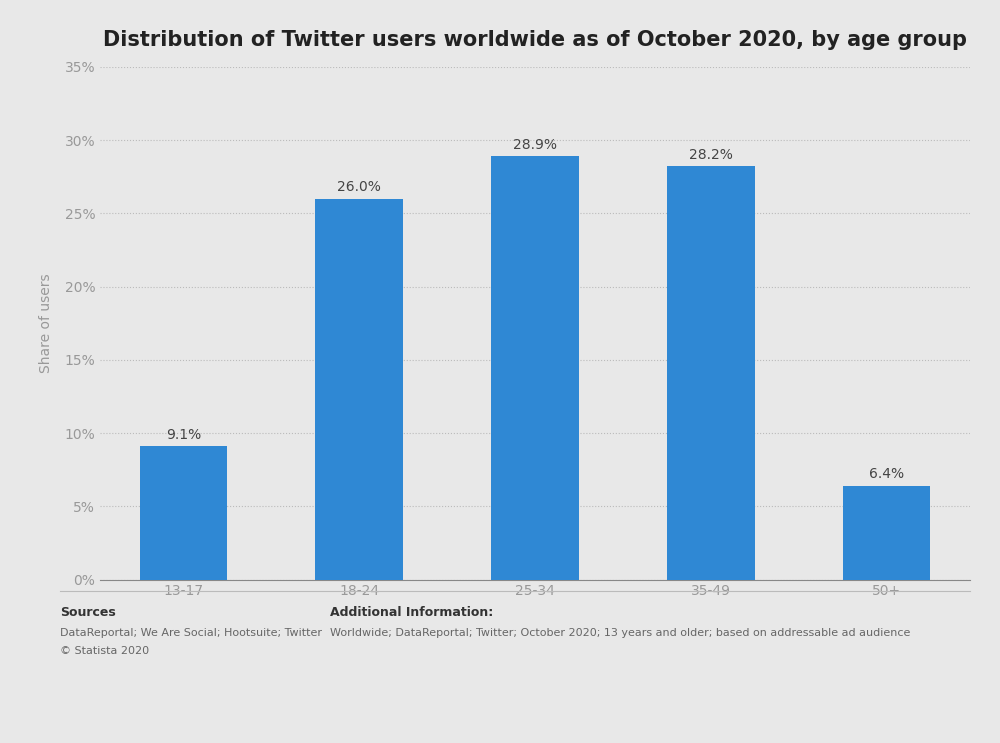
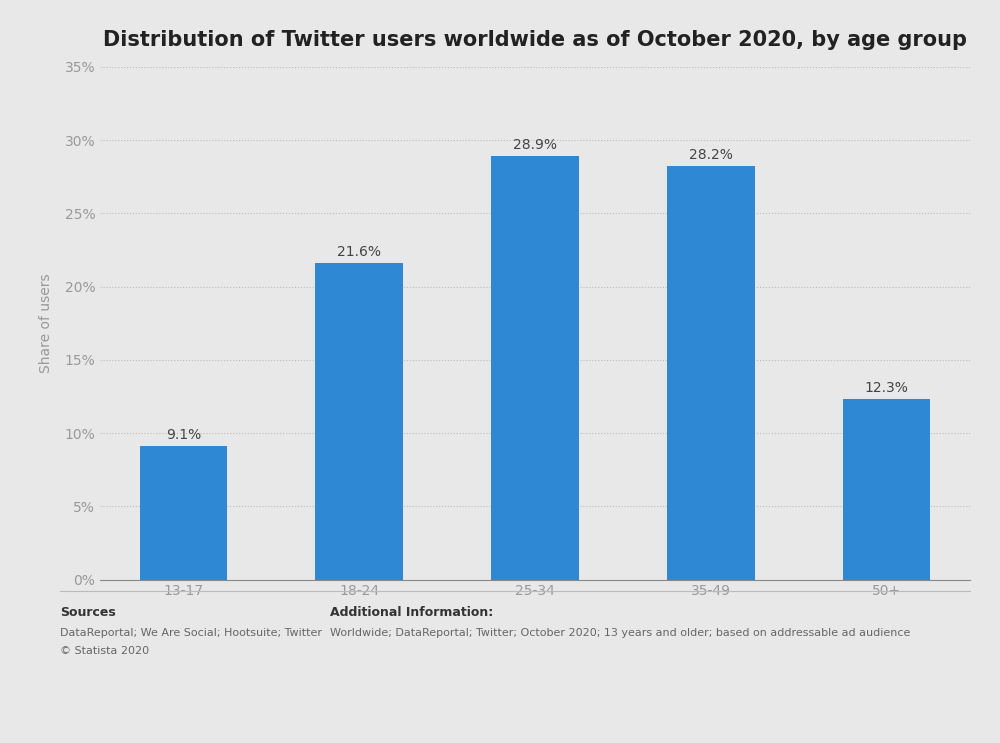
18-24: 26.0% -> 21.6%
50+: 6.4% -> 12.3%
